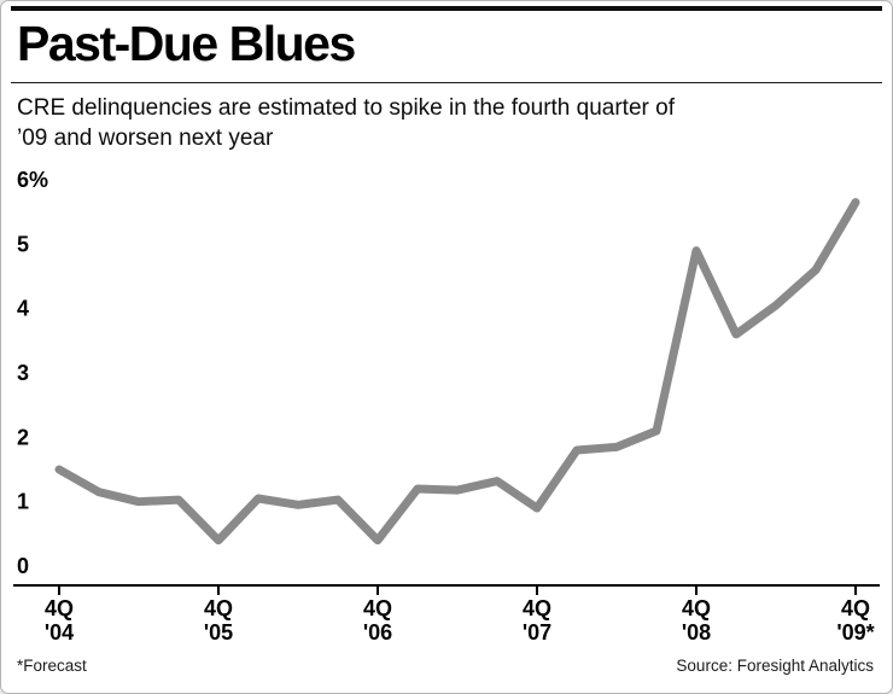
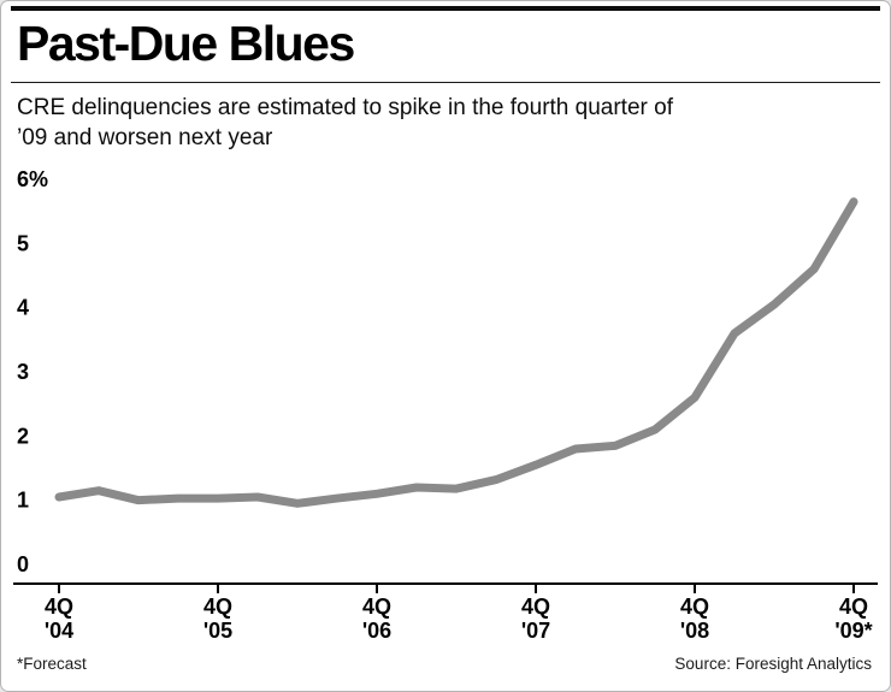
4Q '04: 1.5% -> 1.1%
4Q '05: 0.4% -> 1.0%
4Q '06: 0.4% -> 1.1%
4Q '07: 0.9% -> 1.6%
4Q '08: 4.9% -> 2.6%
